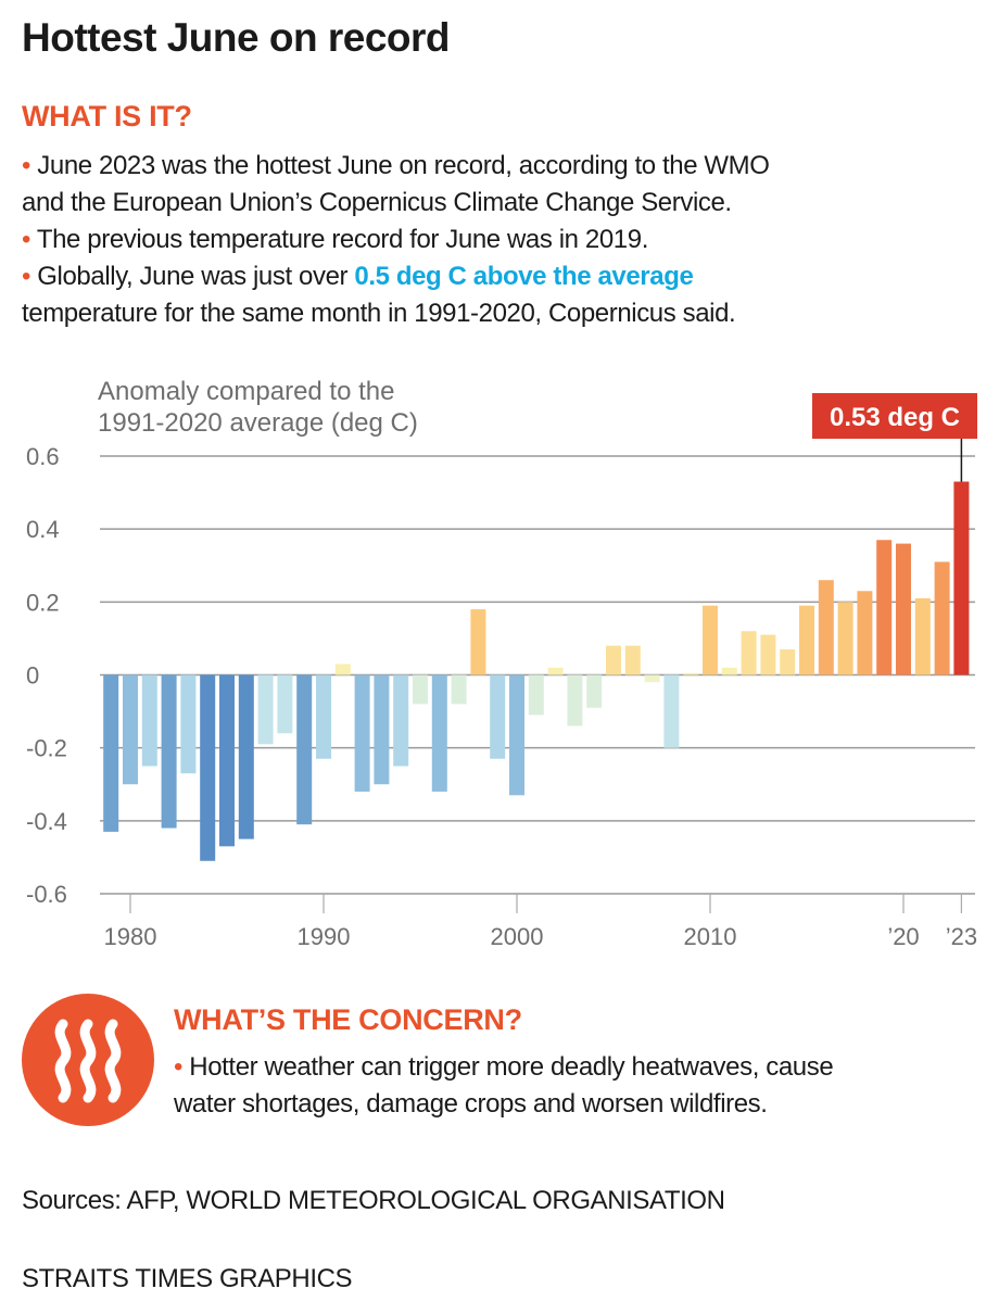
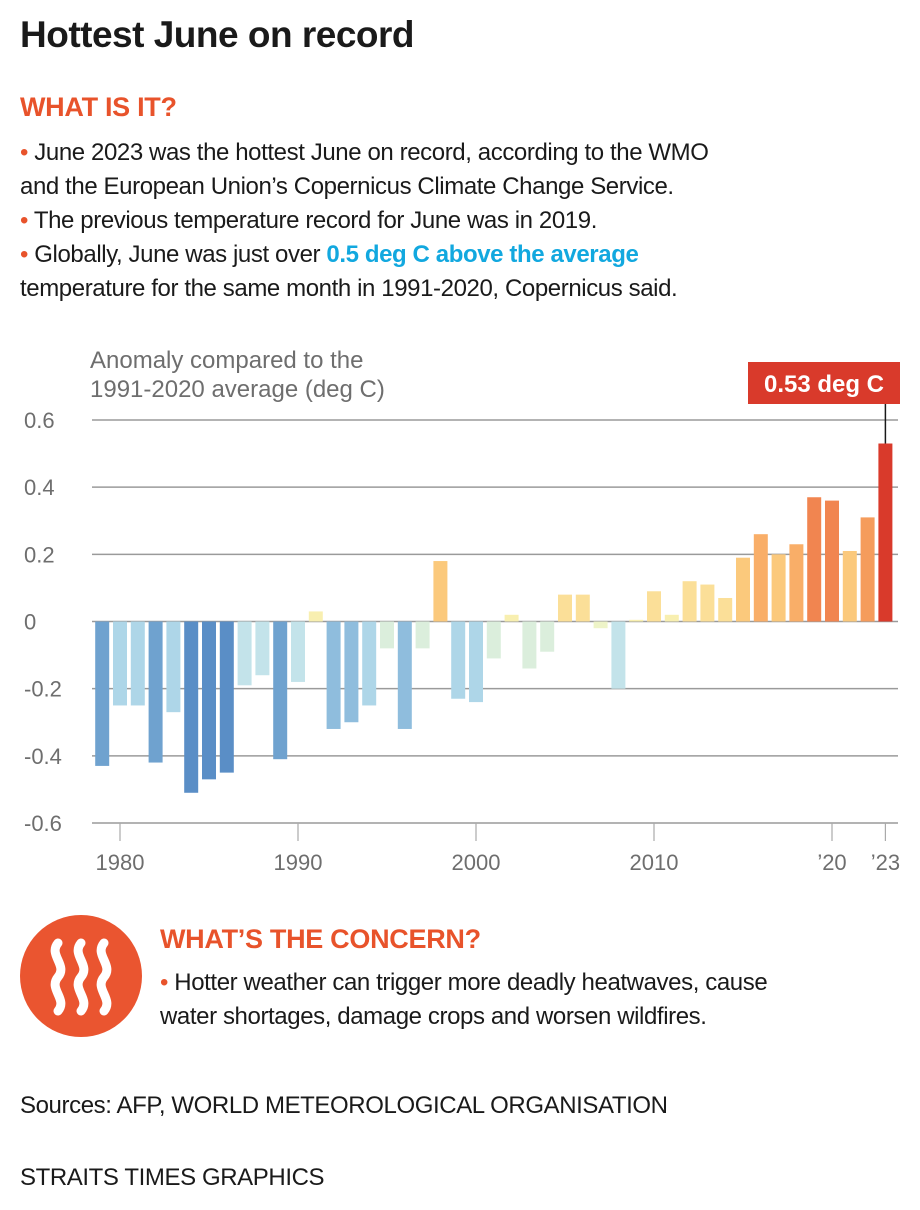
1980: -0.30 -> -0.25
1990: -0.23 -> -0.18
2000: -0.33 -> -0.24
2010: 0.19 -> 0.09
